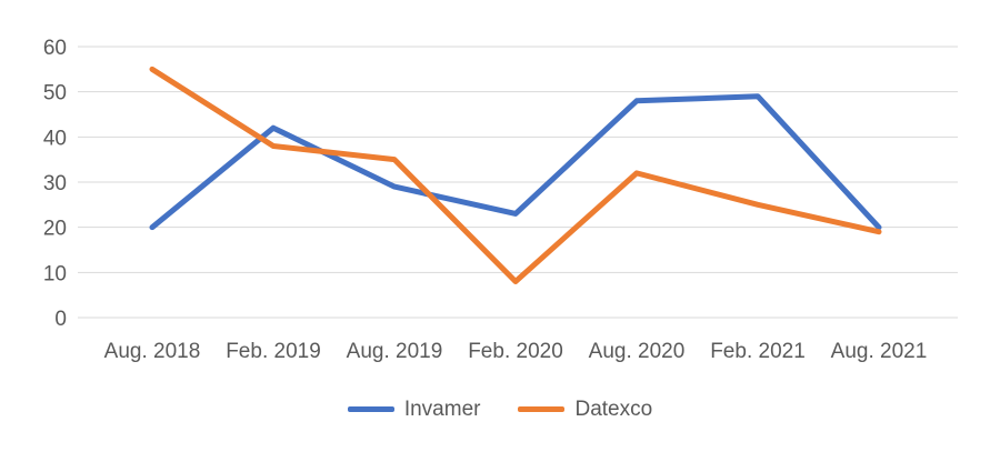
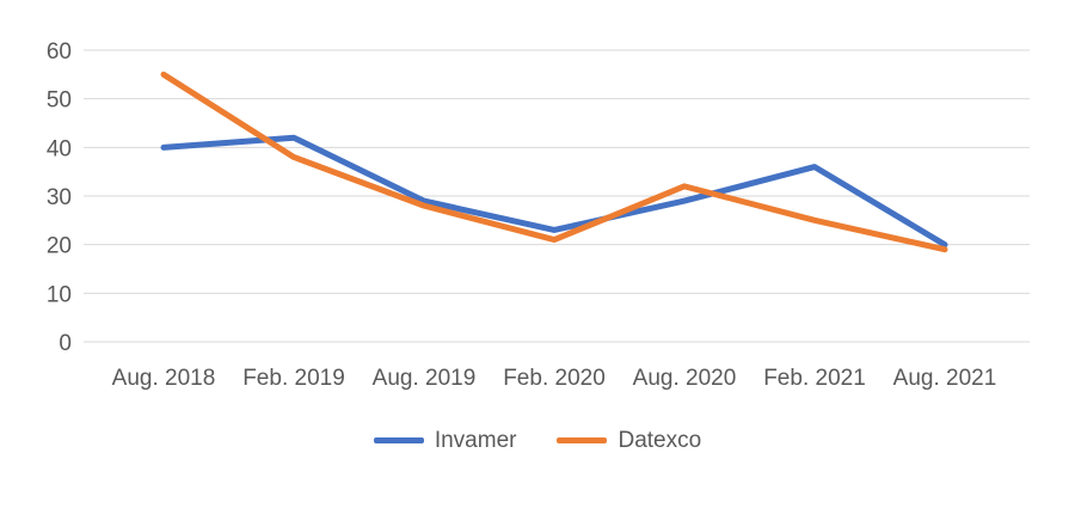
Invamer/Aug. 2018: 20 -> 40
Datexco/Aug. 2019: 35 -> 28
Datexco/Feb. 2020: 8 -> 21
Invamer/Aug. 2020: 48 -> 29
Invamer/Feb. 2021: 49 -> 36
